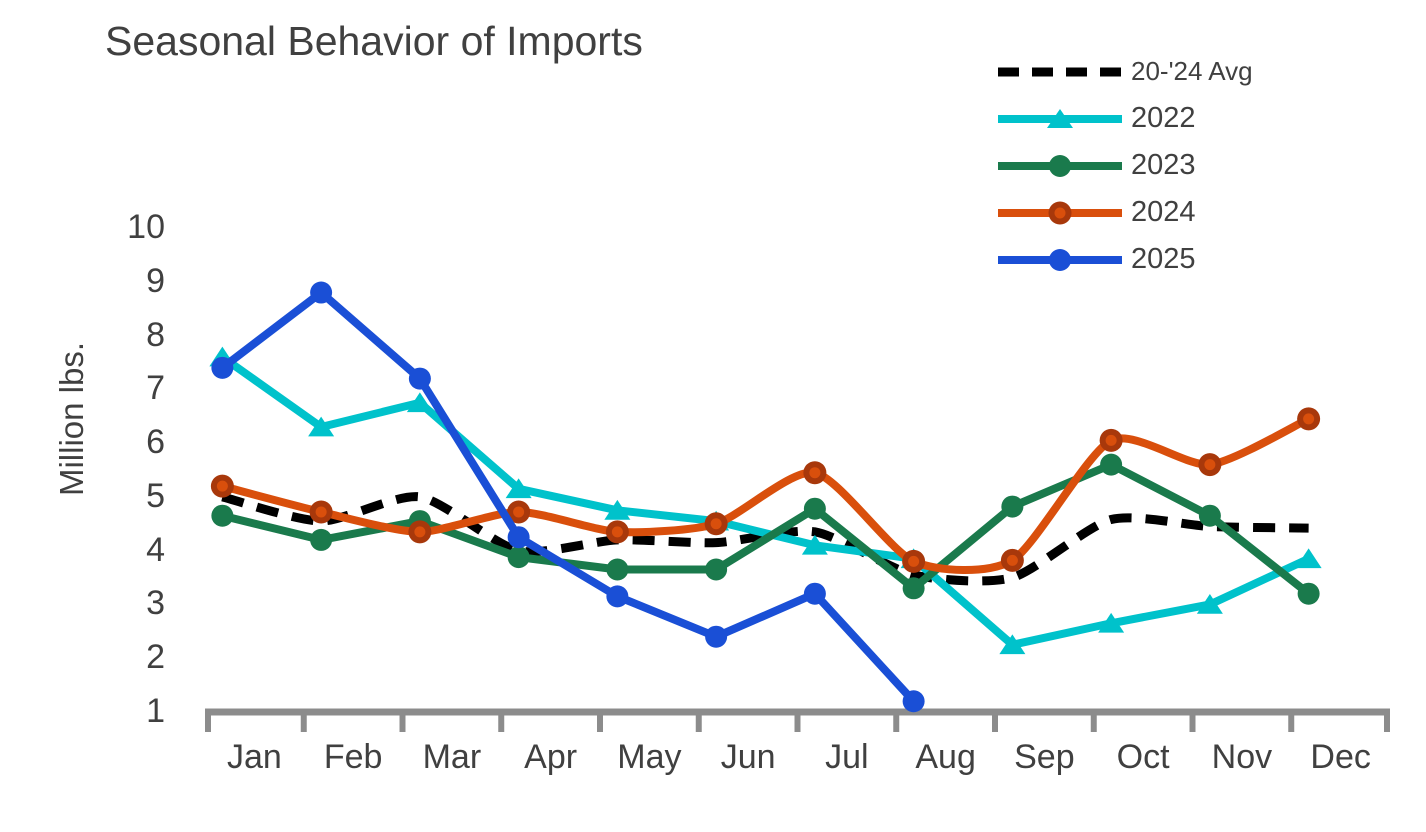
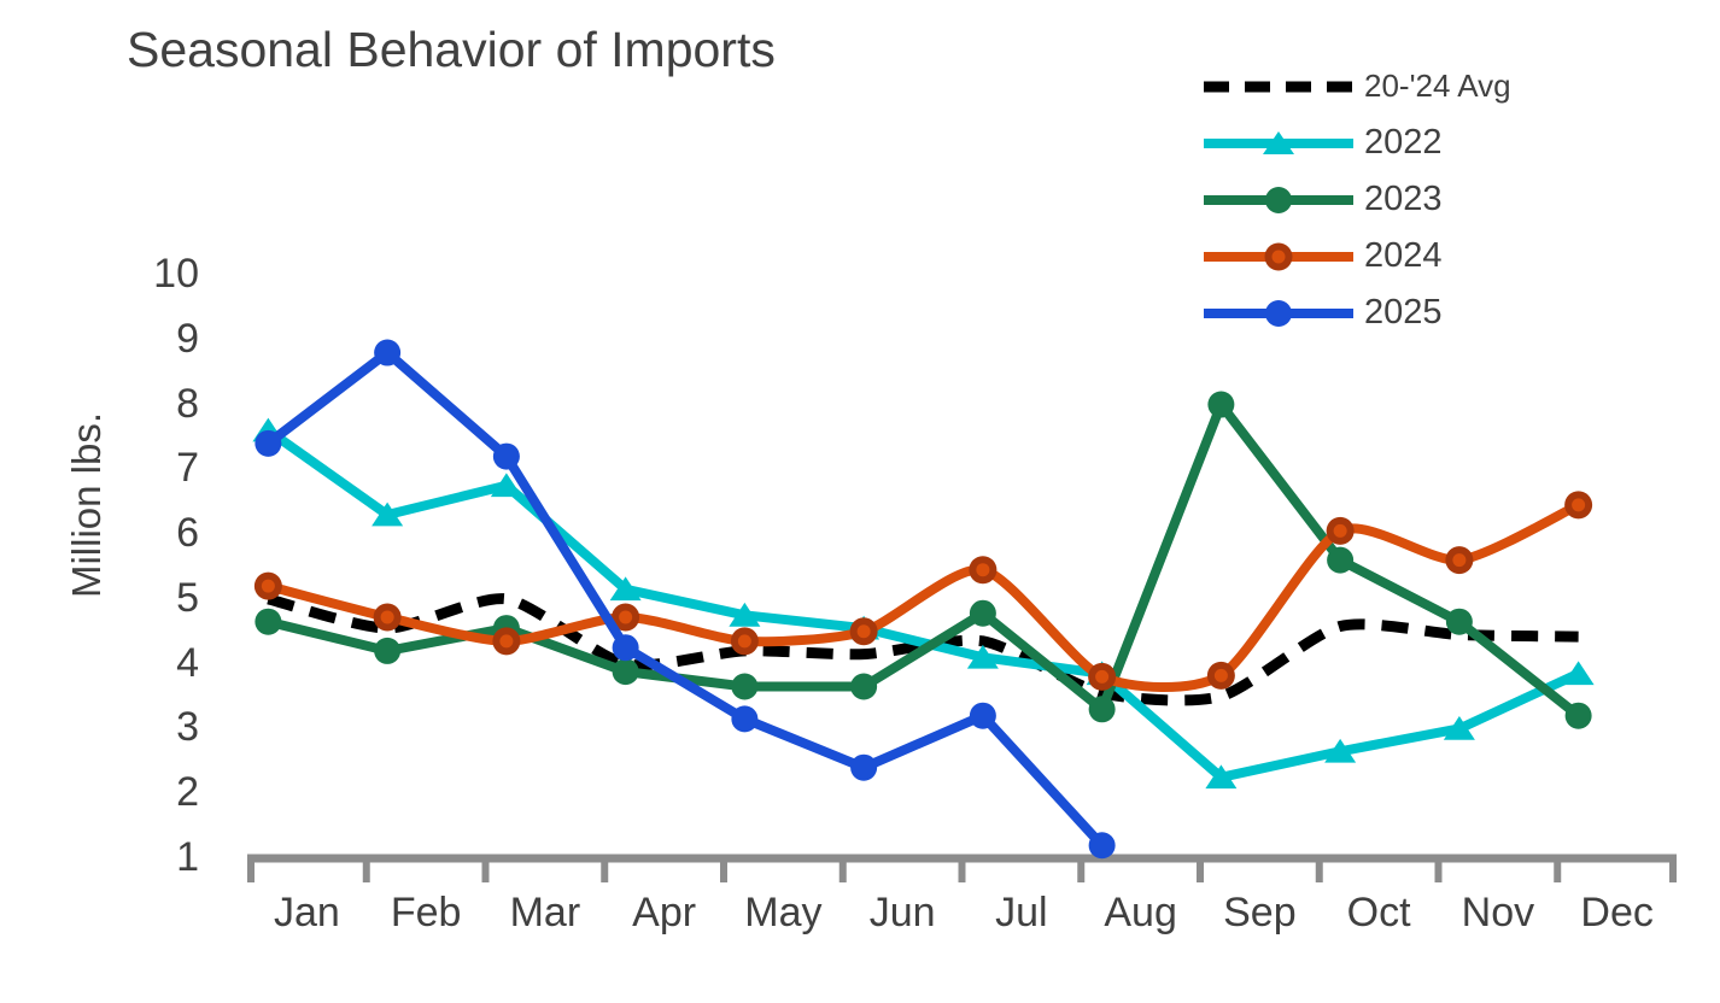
2023/Sep: 4.8 -> 8.0
